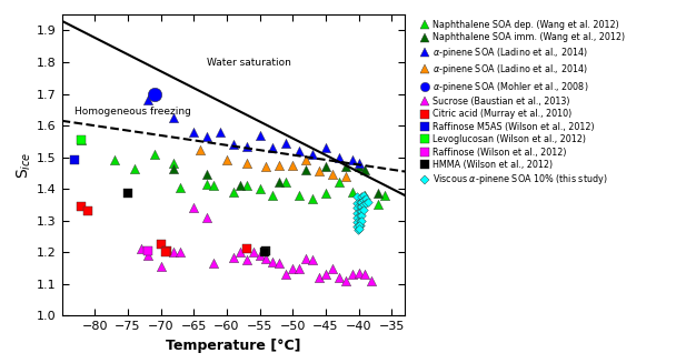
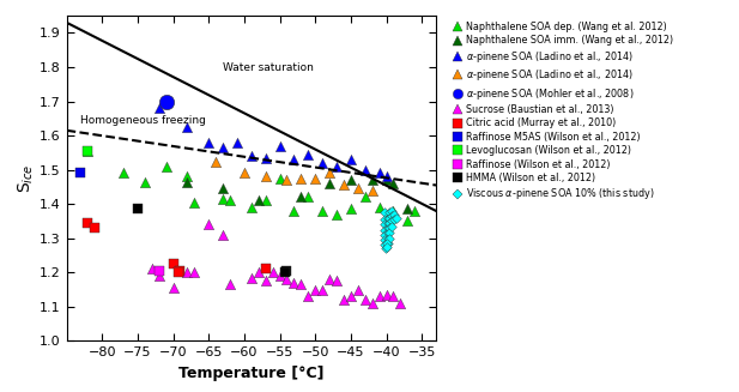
Naphthalene SOA dep. (Wang et al. 2012)/−55: 1.400 -> 1.475
